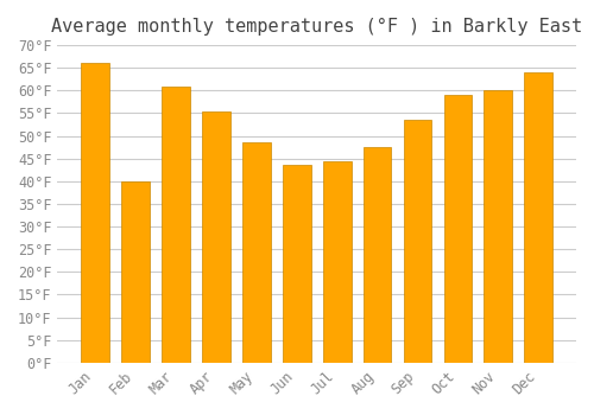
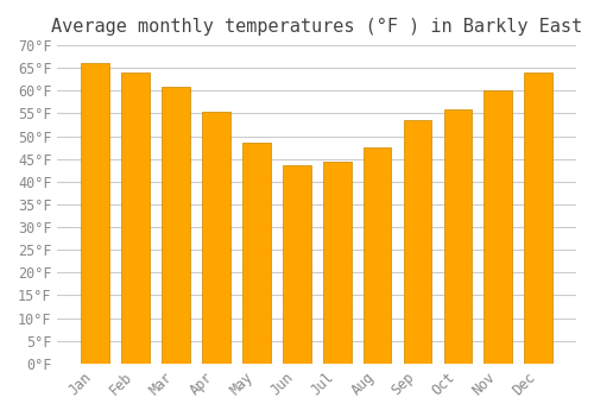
Feb: 40.0°F -> 64.0°F
Oct: 59.0°F -> 56.0°F
